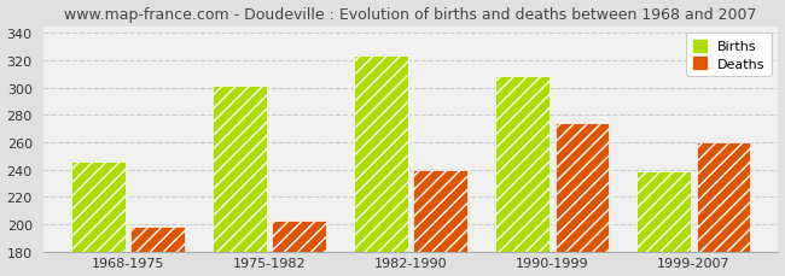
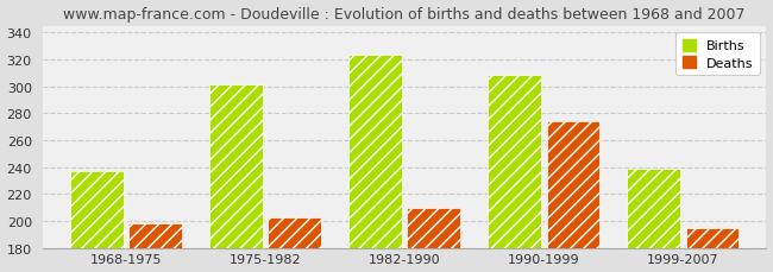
Births/1968-1975: 246 -> 237
Deaths/1982-1990: 240 -> 210
Deaths/1999-2007: 260 -> 195
